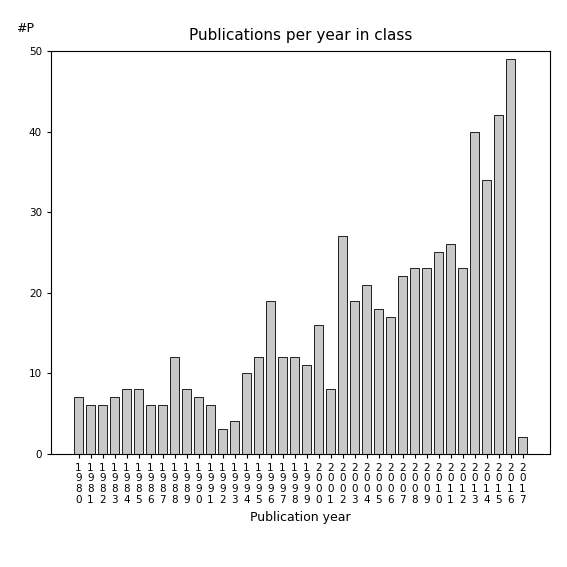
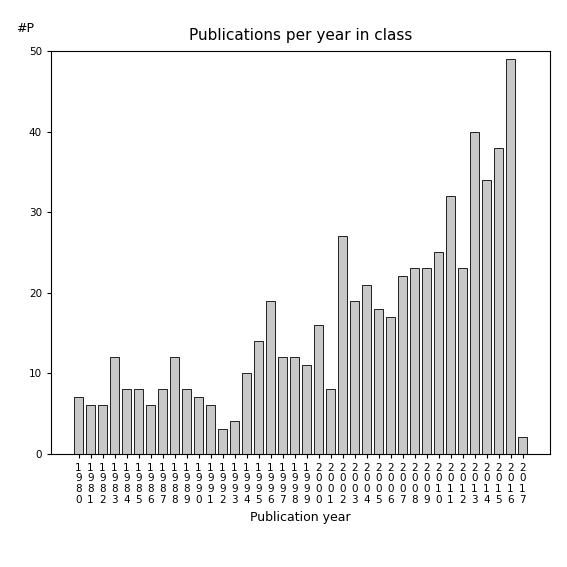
1 9 8 3: 7 -> 12
1 9 8 7: 6 -> 8
1 9 9 5: 12 -> 14
2 0 1 1: 26 -> 32
2 0 1 5: 42 -> 38
